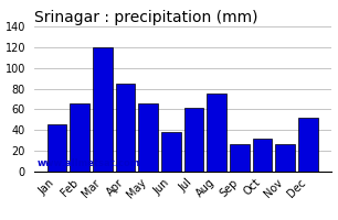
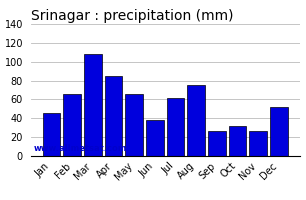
Mar: 120 -> 108
